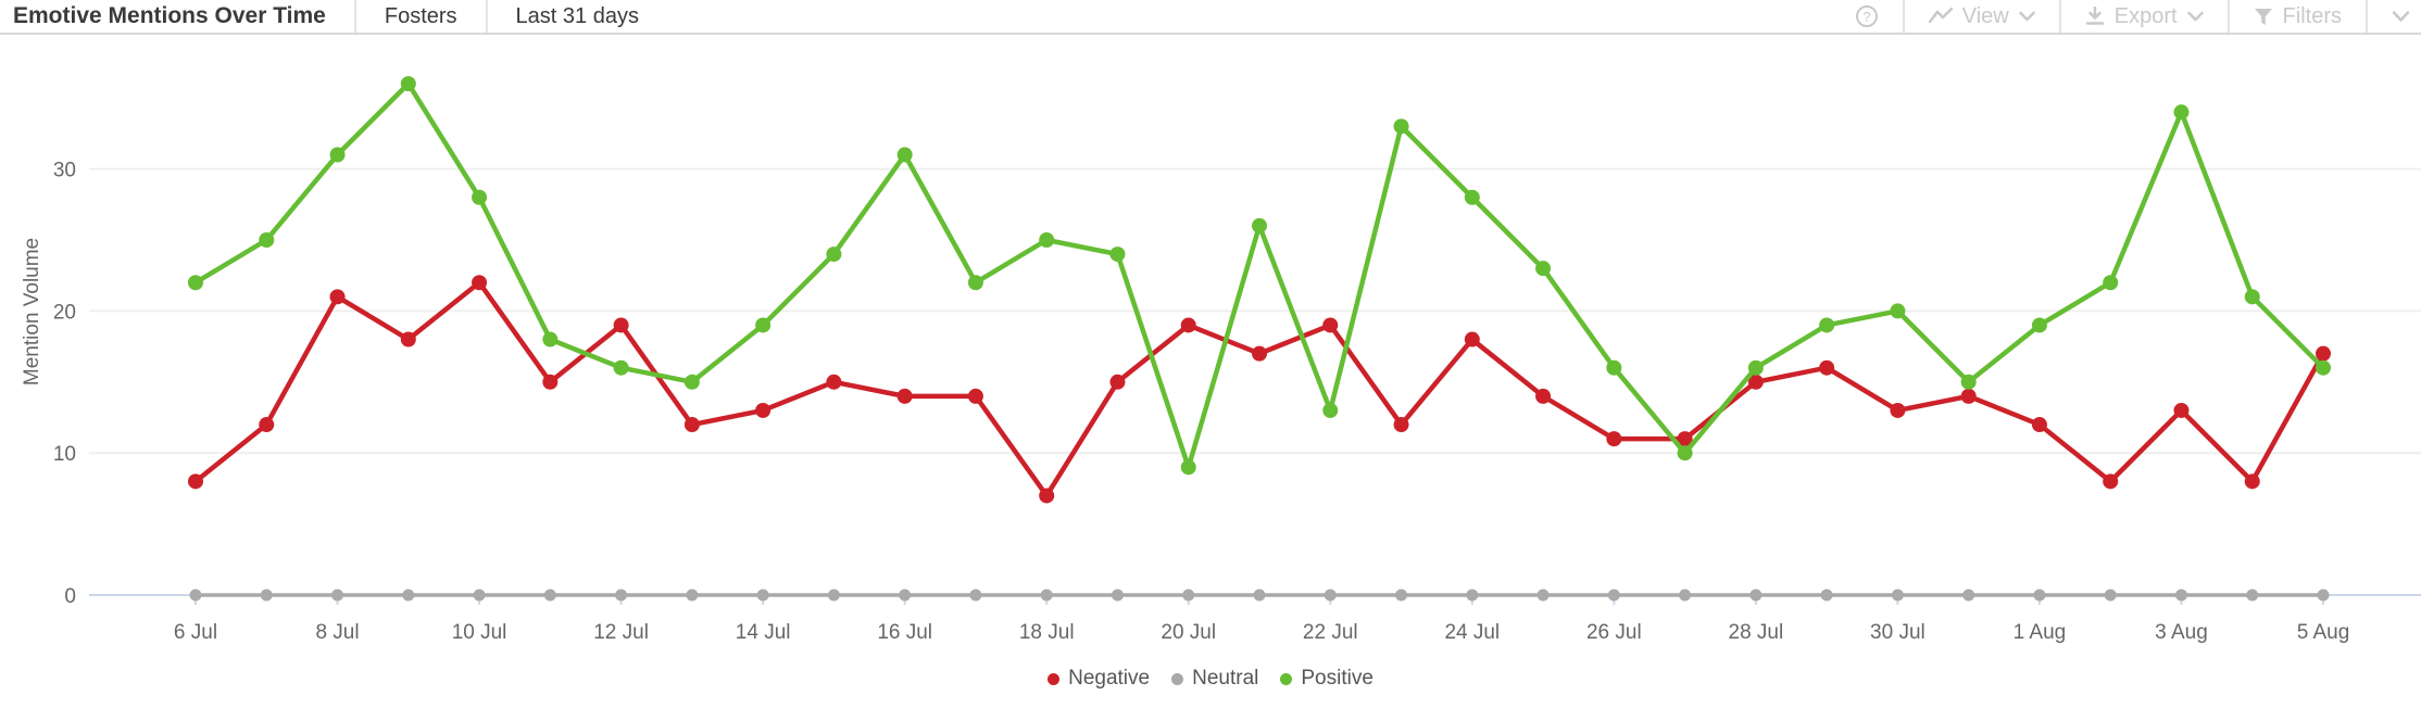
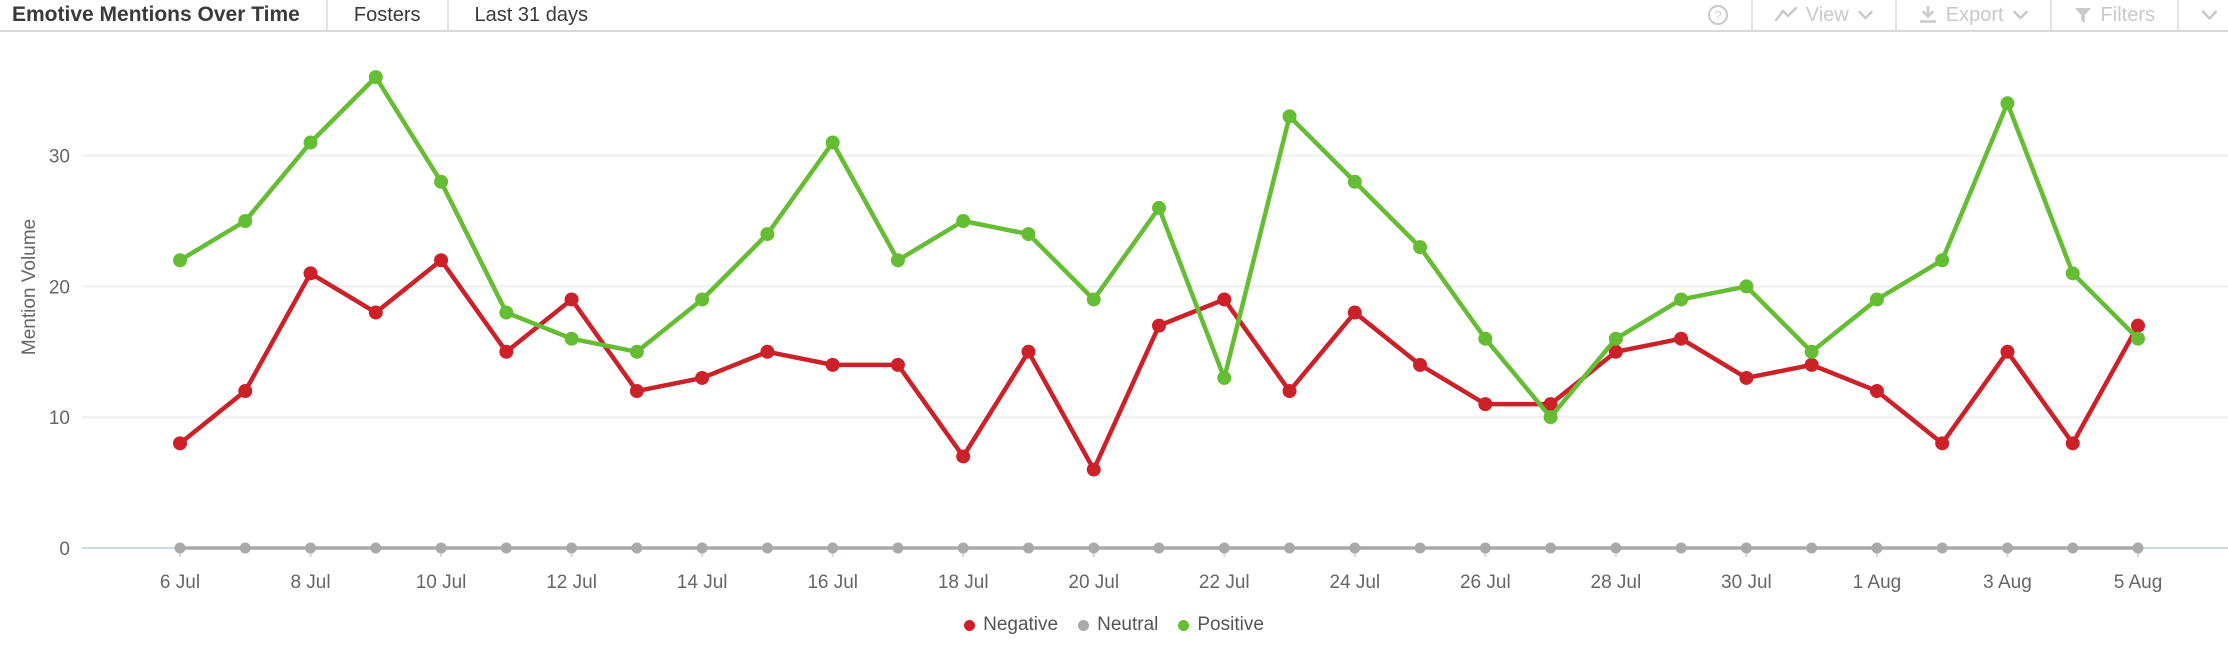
Negative/20 Jul: 19 -> 6
Positive/20 Jul: 9 -> 19
Negative/3 Aug: 13 -> 15
